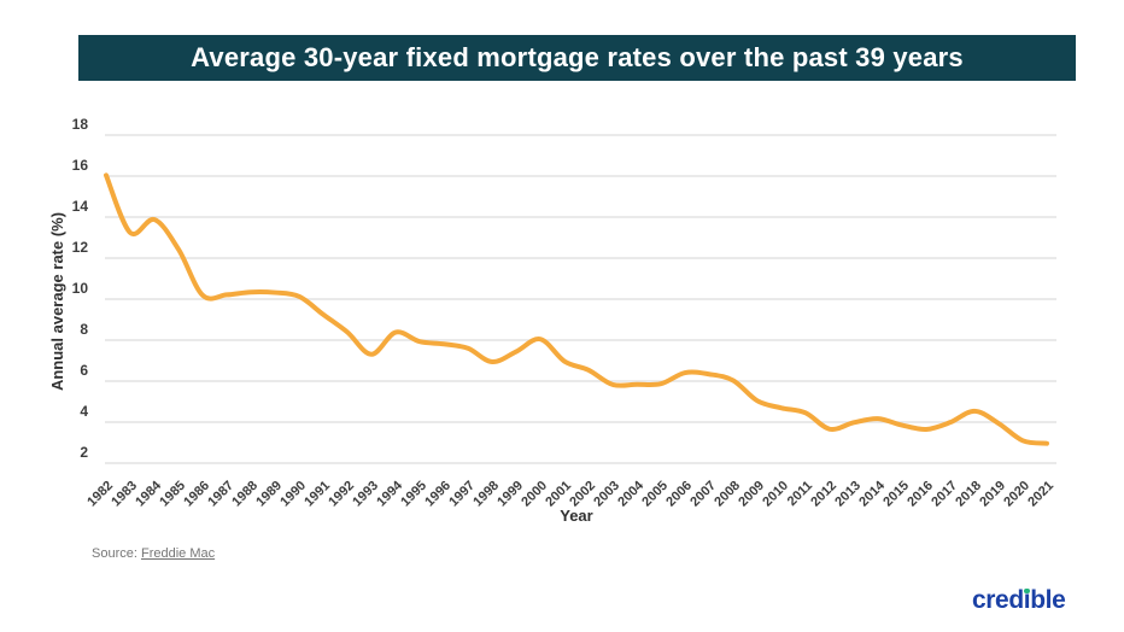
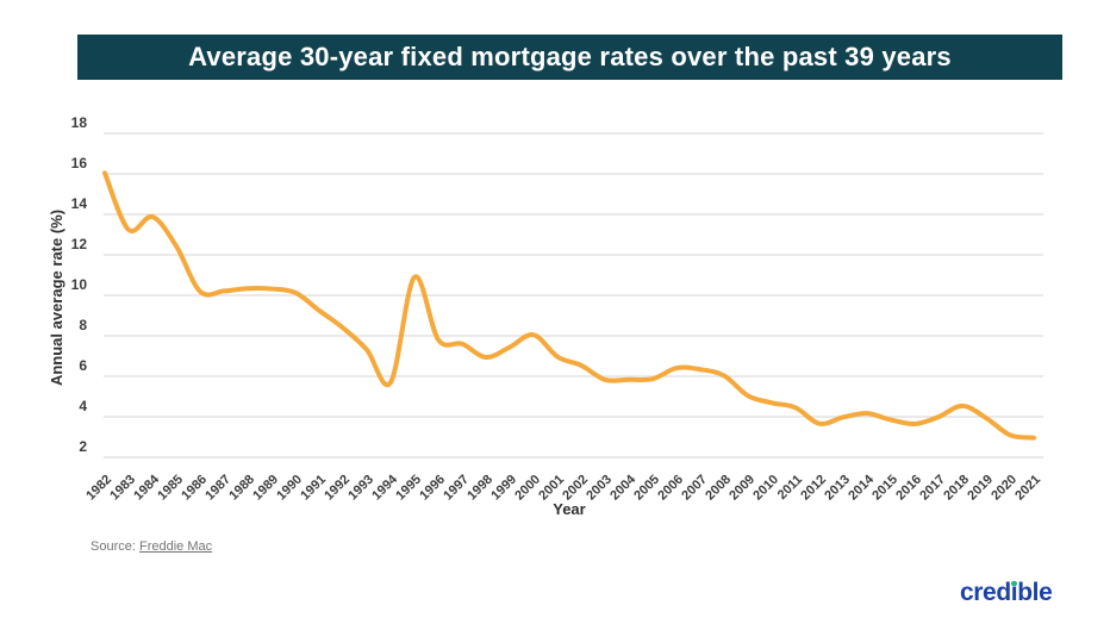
1994: 8.4 -> 5.7
1995: 7.9 -> 10.9
